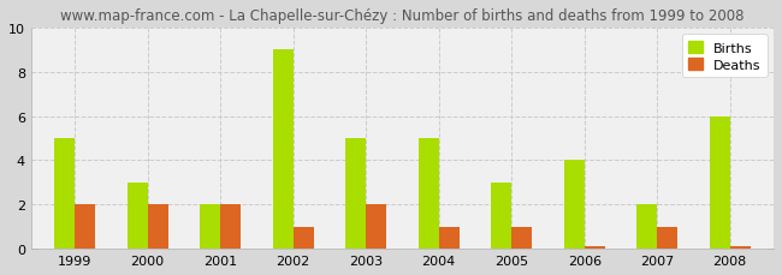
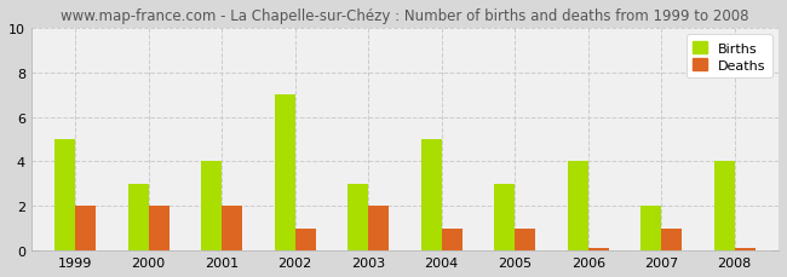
Births/2001: 2 -> 4
Births/2002: 9 -> 7
Births/2003: 5 -> 3
Births/2008: 6 -> 4
